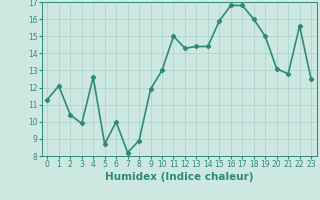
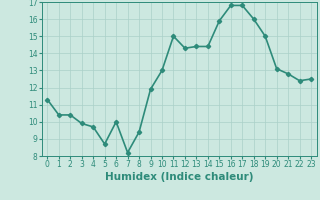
1: 12.1 -> 10.4
4: 12.6 -> 9.7
8: 8.9 -> 9.4
22: 15.6 -> 12.4
